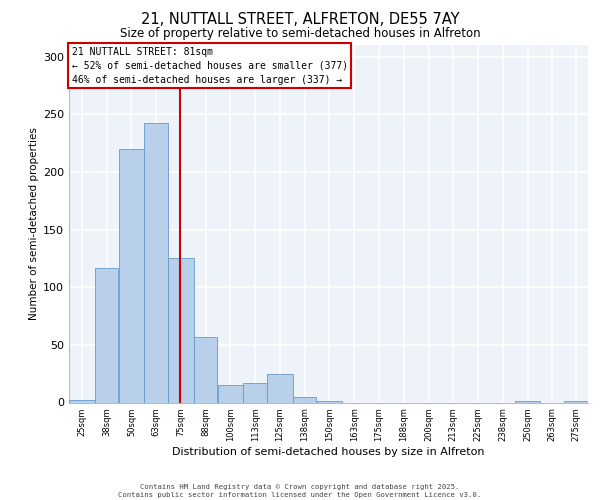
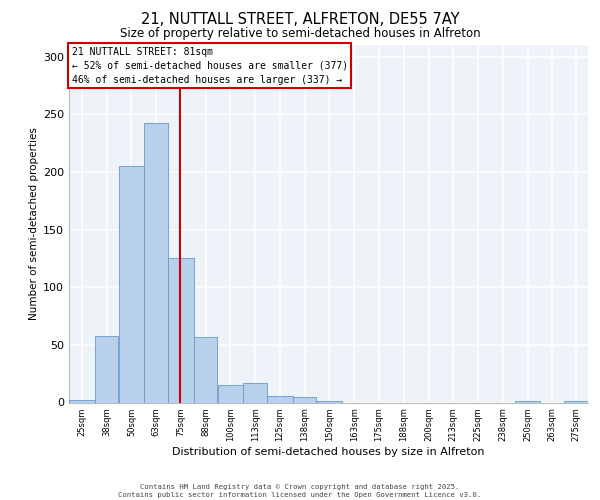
38sqm: 117 -> 58
50sqm: 220 -> 205
125sqm: 25 -> 6
